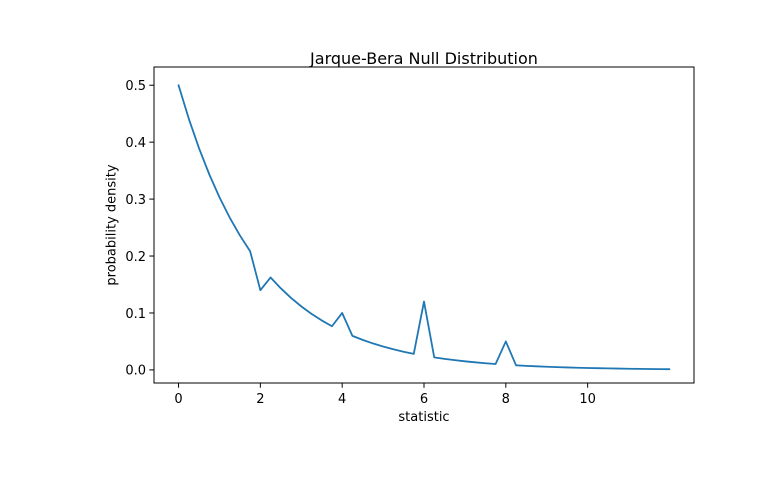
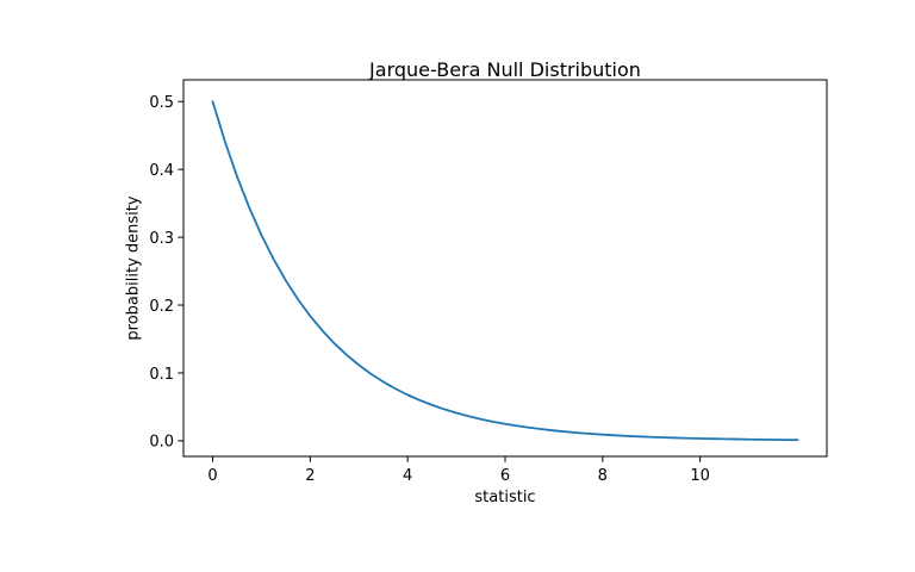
2: 0.14 -> 0.18
4: 0.10 -> 0.07
6: 0.12 -> 0.02
8: 0.05 -> 0.01
